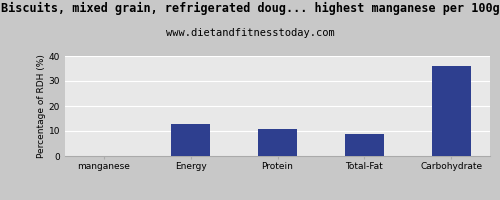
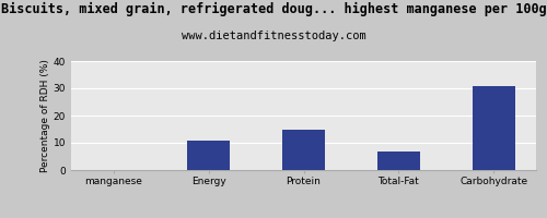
Energy: 13 -> 11
Protein: 11 -> 15
Total-Fat: 9 -> 7
Carbohydrate: 36 -> 31
